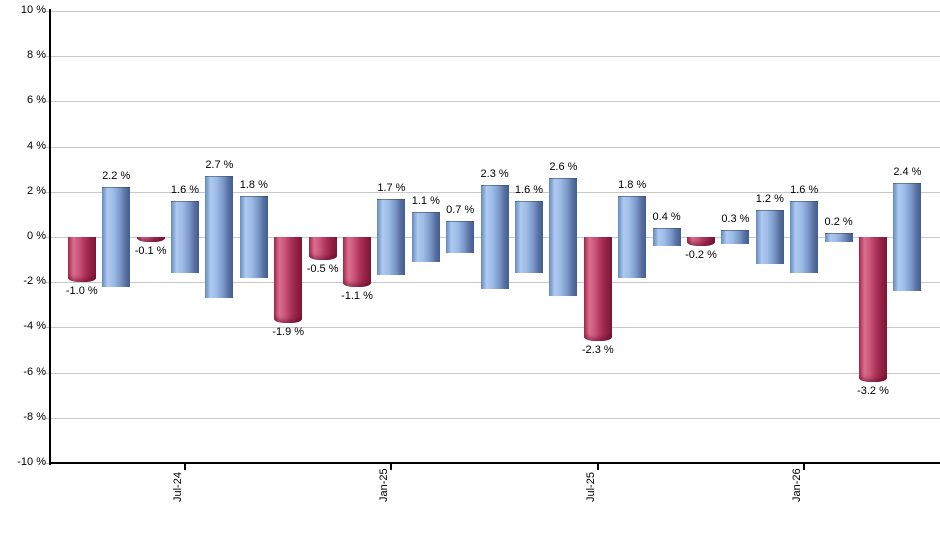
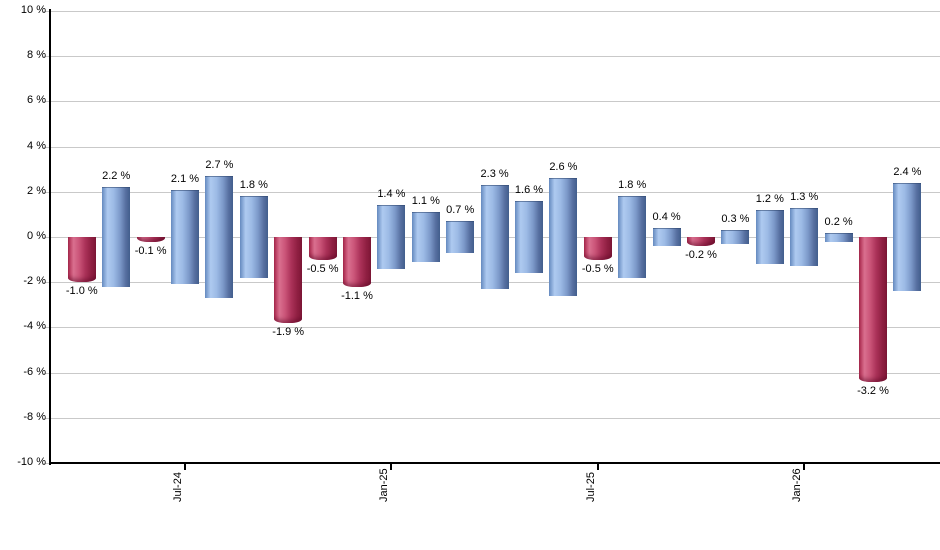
Jul-24: 1.6 -> 2.1
Jan-25: 1.7 -> 1.4
Jul-25: -2.3 -> -0.5
Jan-26: 1.6 -> 1.3
